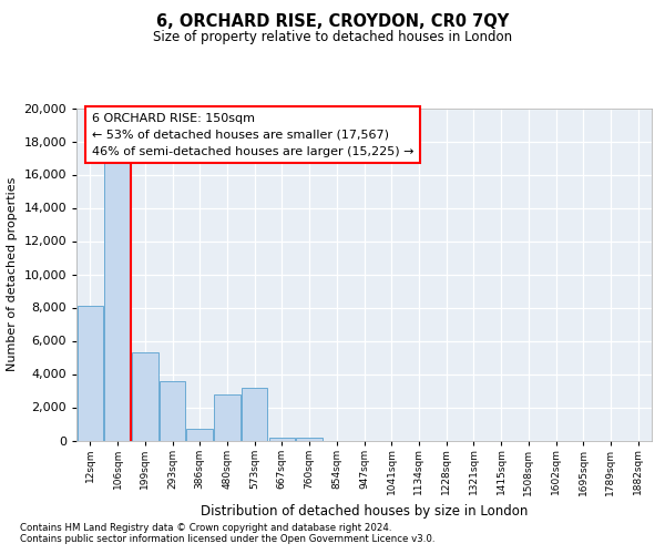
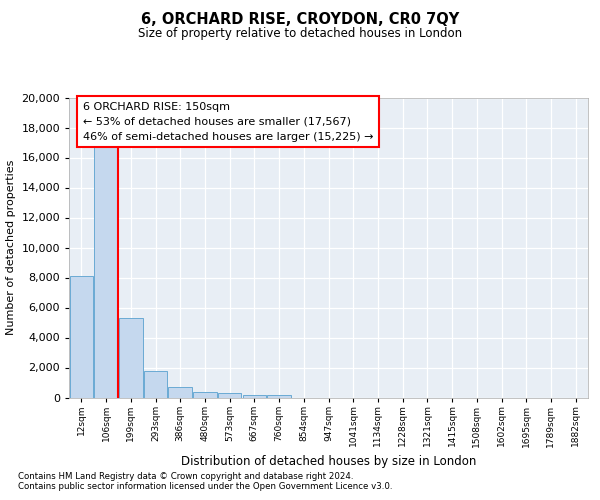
293sqm: 3,600 -> 1,800
480sqm: 2,800 -> 400
573sqm: 3,200 -> 300
